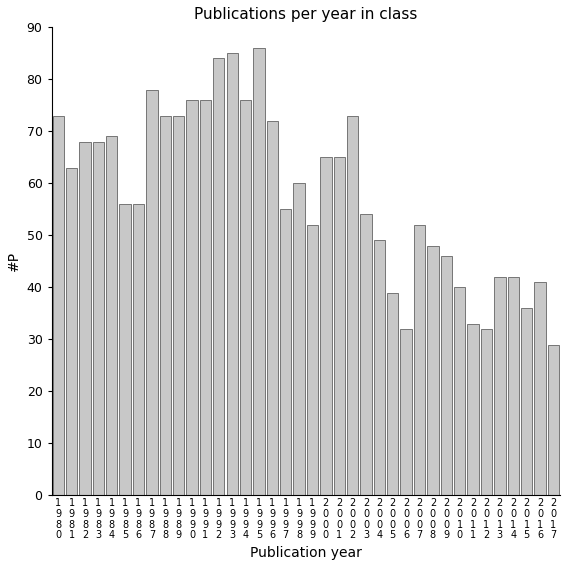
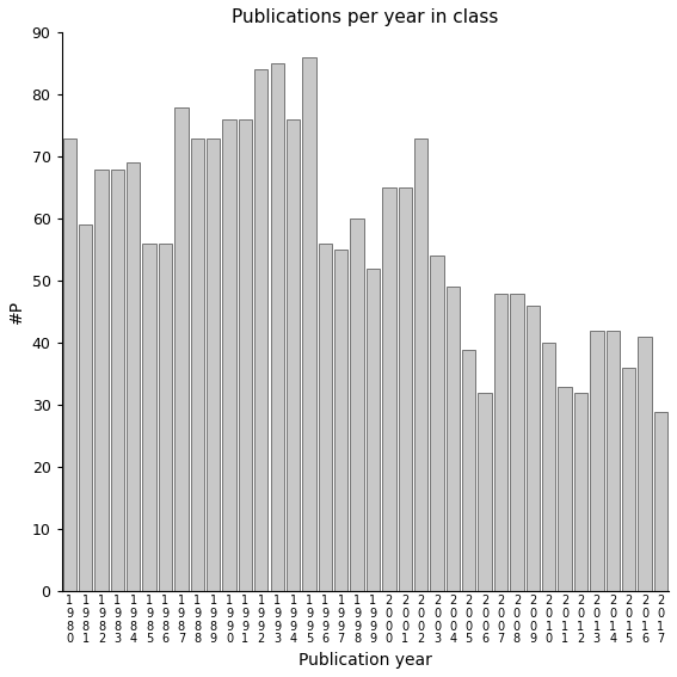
1 9 8 1: 63 -> 59
1 9 9 6: 72 -> 56
2 0 0 7: 52 -> 48
